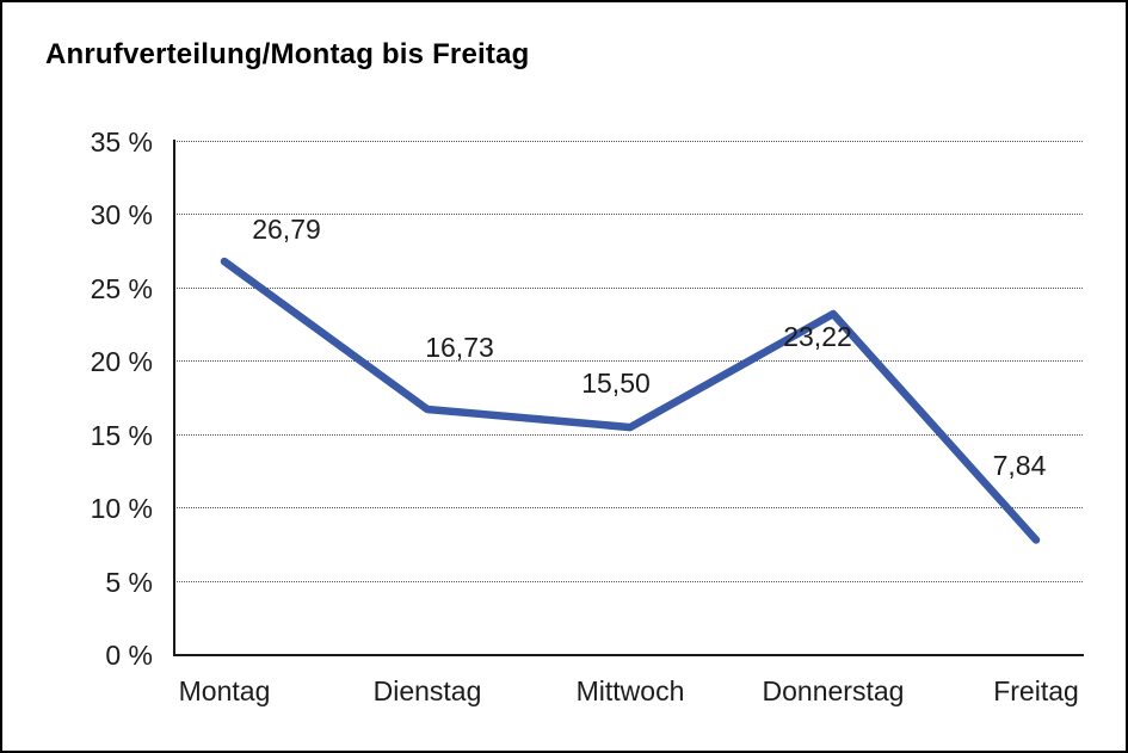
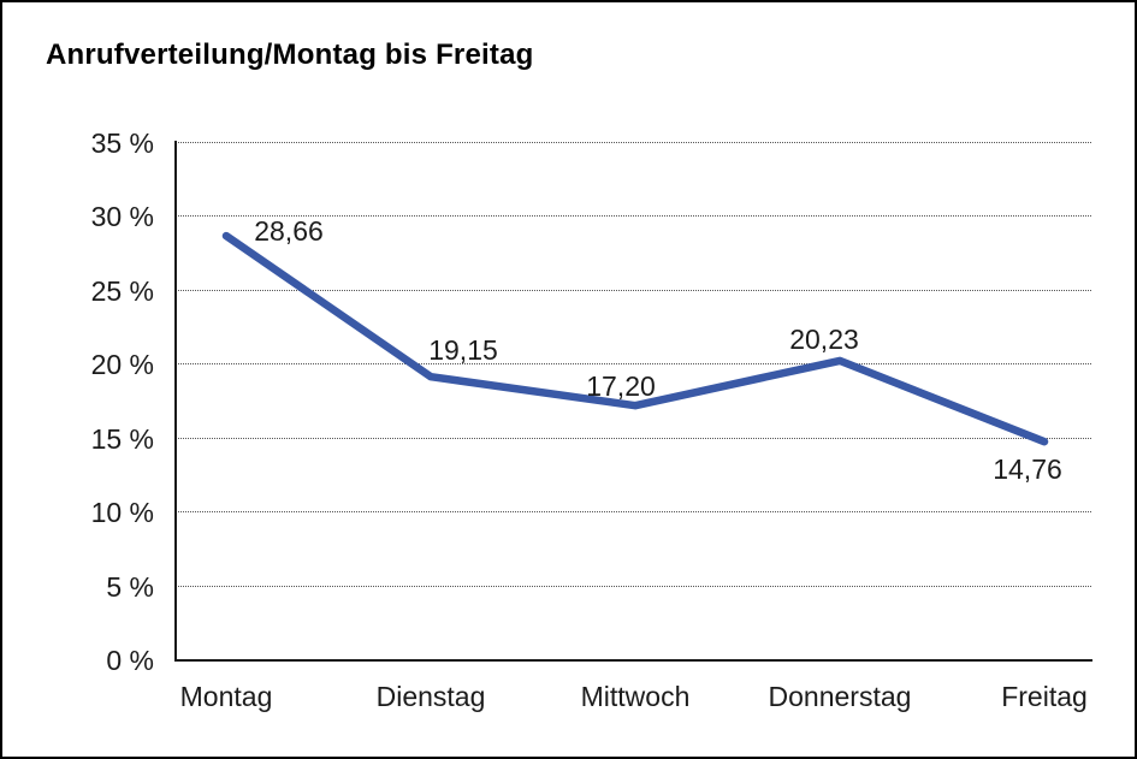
Montag: 26,79 -> 28,66
Dienstag: 16,73 -> 19,15
Mittwoch: 15,50 -> 17,20
Donnerstag: 23,22 -> 20,23
Freitag: 7,84 -> 14,76
